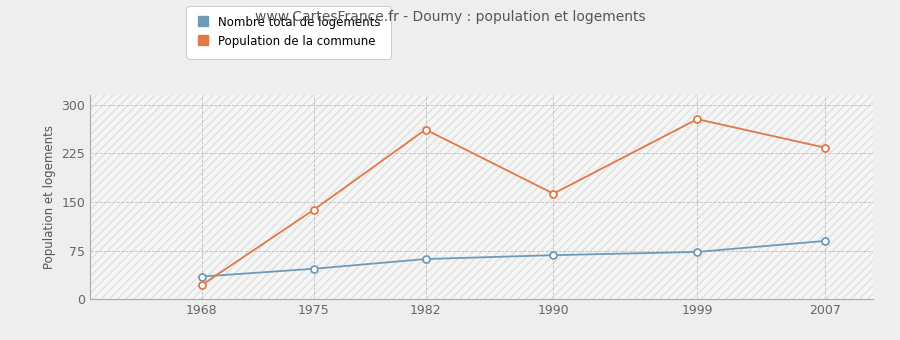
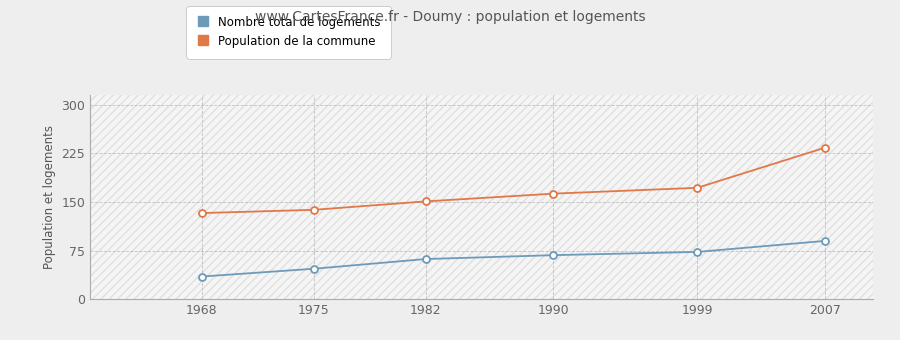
Population de la commune/1968: 22 -> 133
Population de la commune/1982: 262 -> 151
Population de la commune/1999: 278 -> 172
